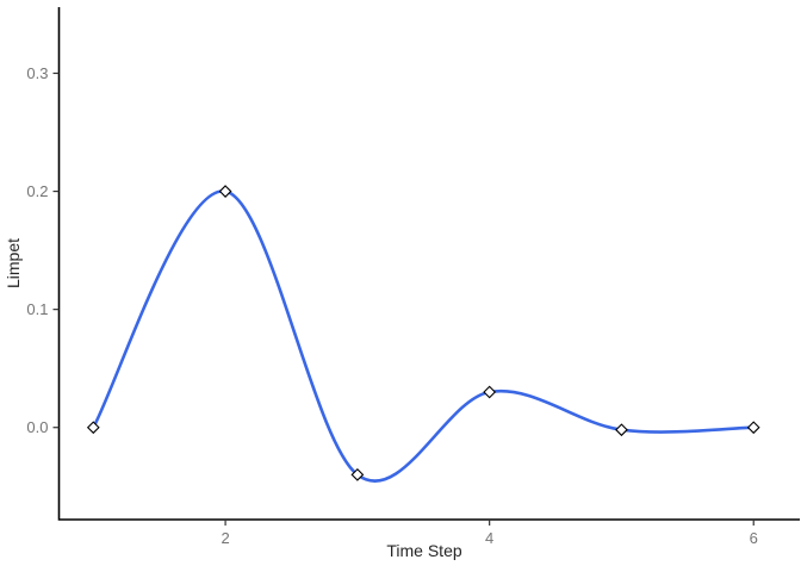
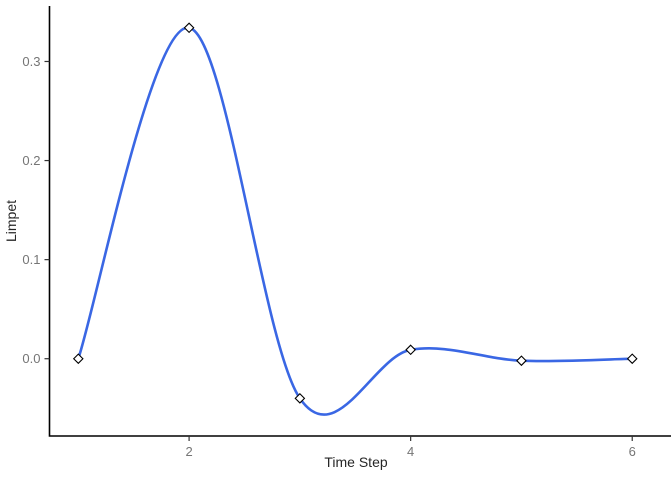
2: 0.20 -> 0.33
4: 0.03 -> 0.01
